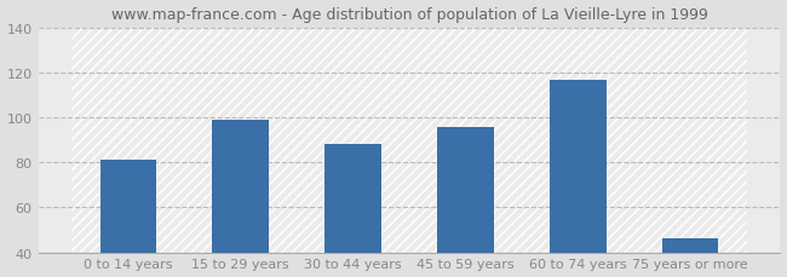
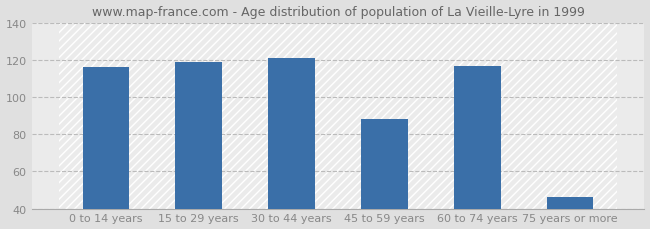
0 to 14 years: 81 -> 116
15 to 29 years: 99 -> 119
30 to 44 years: 88 -> 121
45 to 59 years: 96 -> 88
